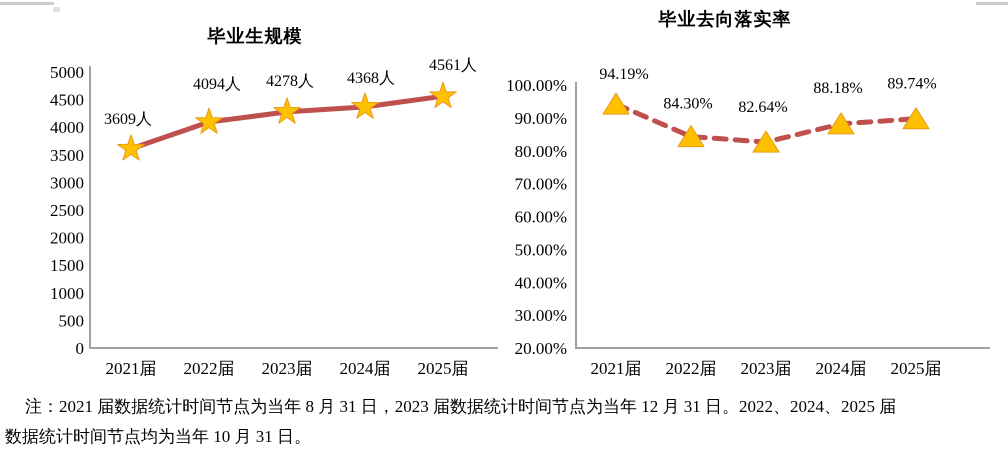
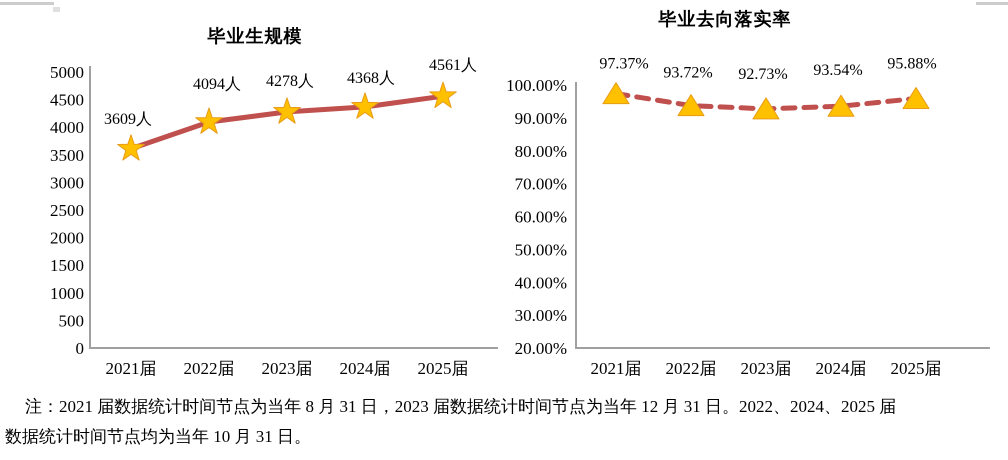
毕业去向落实率/2021届: 94.19% -> 97.37%
毕业去向落实率/2022届: 84.30% -> 93.72%
毕业去向落实率/2023届: 82.64% -> 92.73%
毕业去向落实率/2024届: 88.18% -> 93.54%
毕业去向落实率/2025届: 89.74% -> 95.88%
